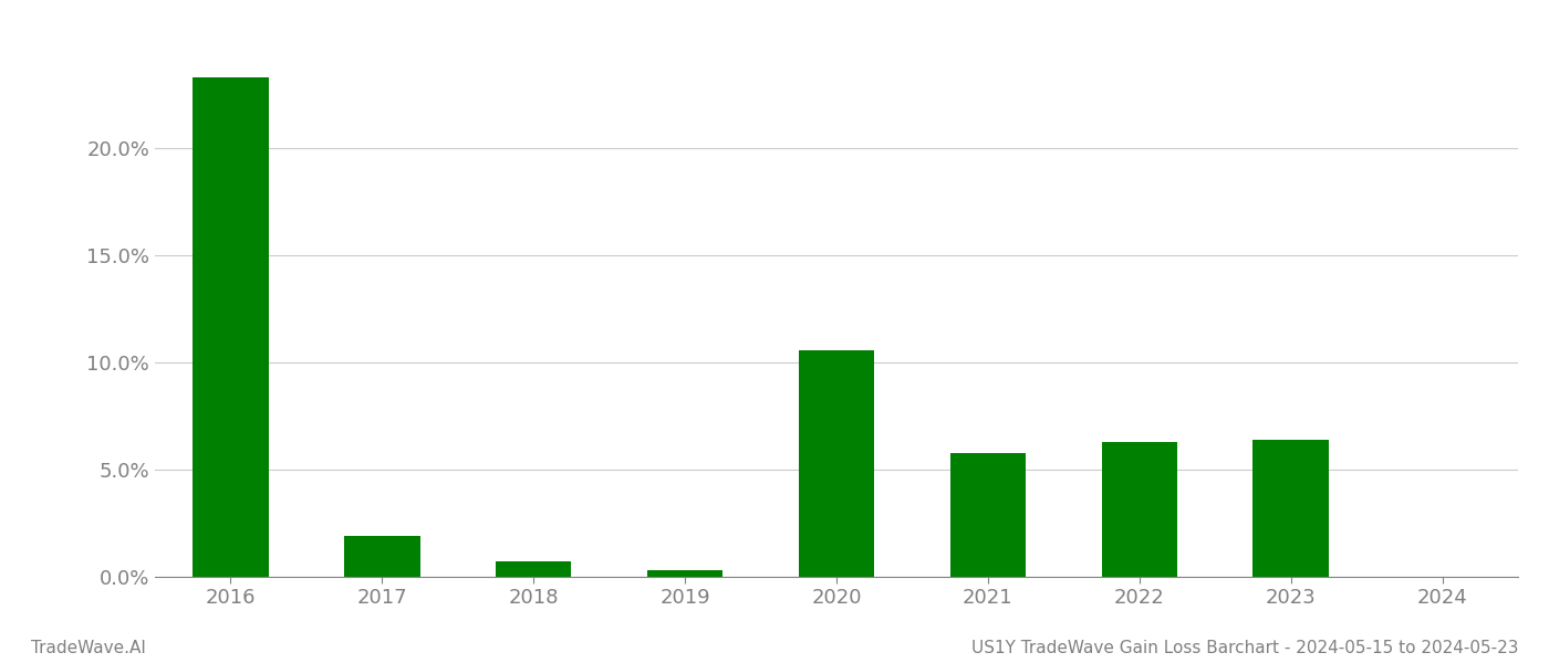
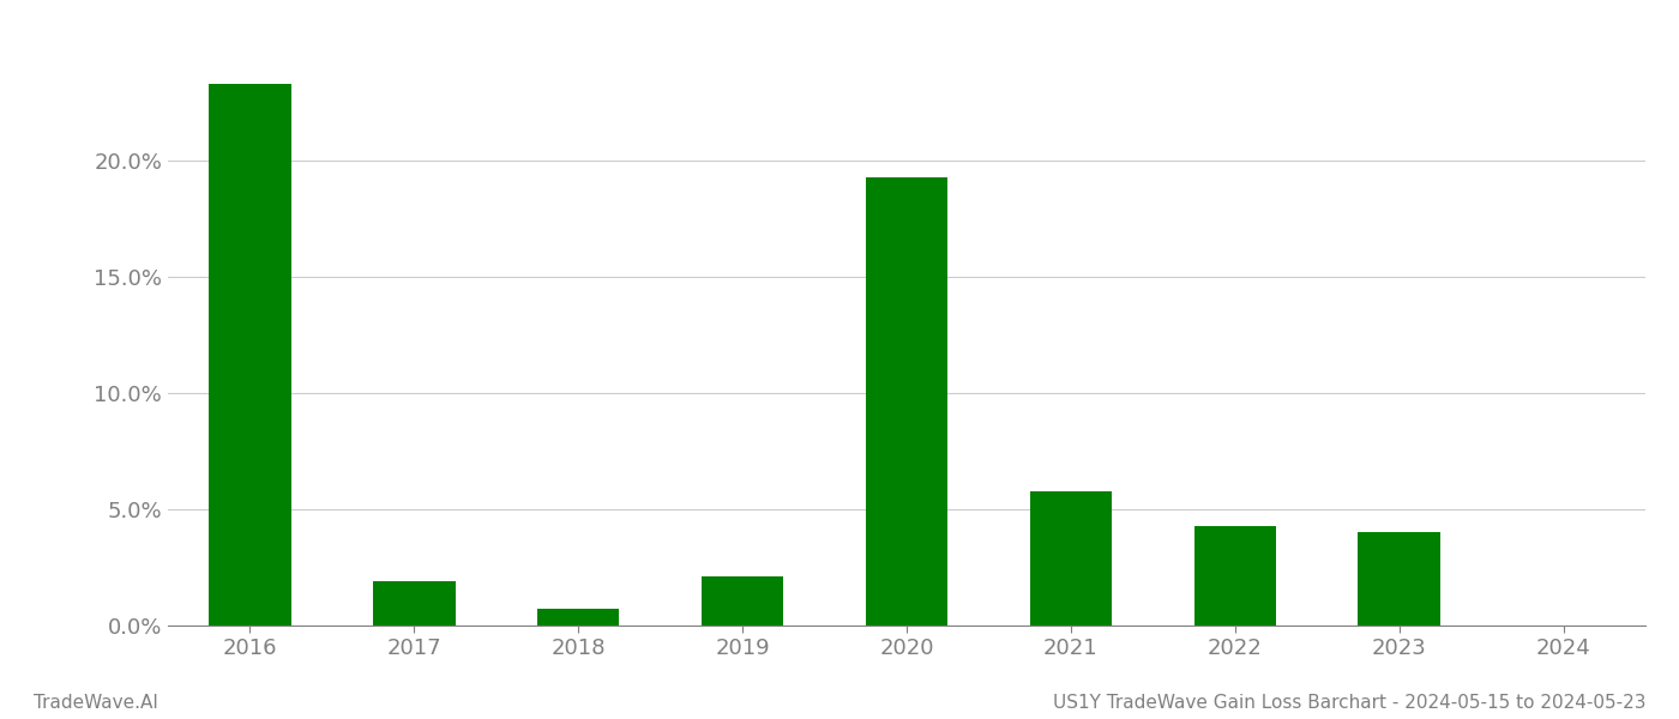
2019: 0.3% -> 2.1%
2020: 10.6% -> 19.3%
2022: 6.3% -> 4.3%
2023: 6.4% -> 4.0%
